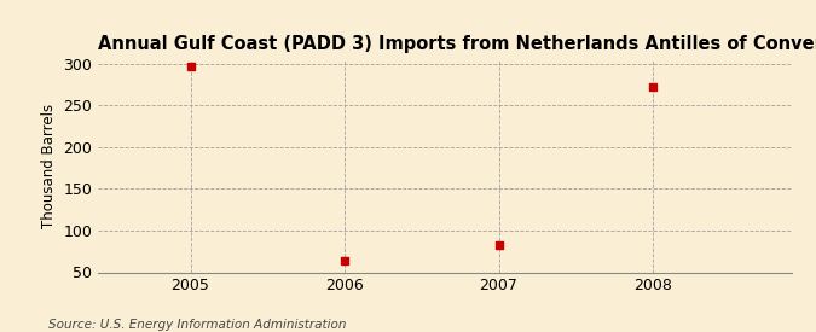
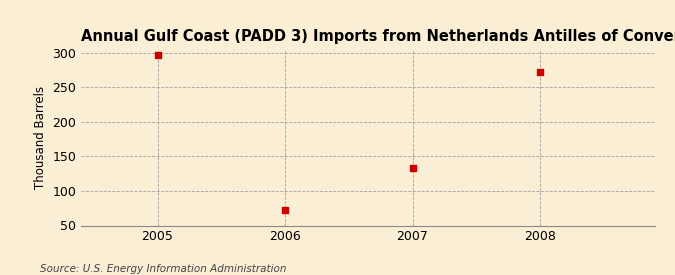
2006: 64 -> 72
2007: 82 -> 133
